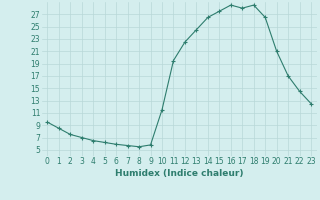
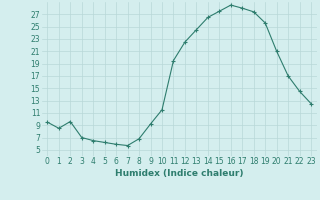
2: 7.5 -> 9.6
8: 5.5 -> 6.8
9: 5.8 -> 9.2
18: 28.5 -> 27.4
19: 26.5 -> 25.6
